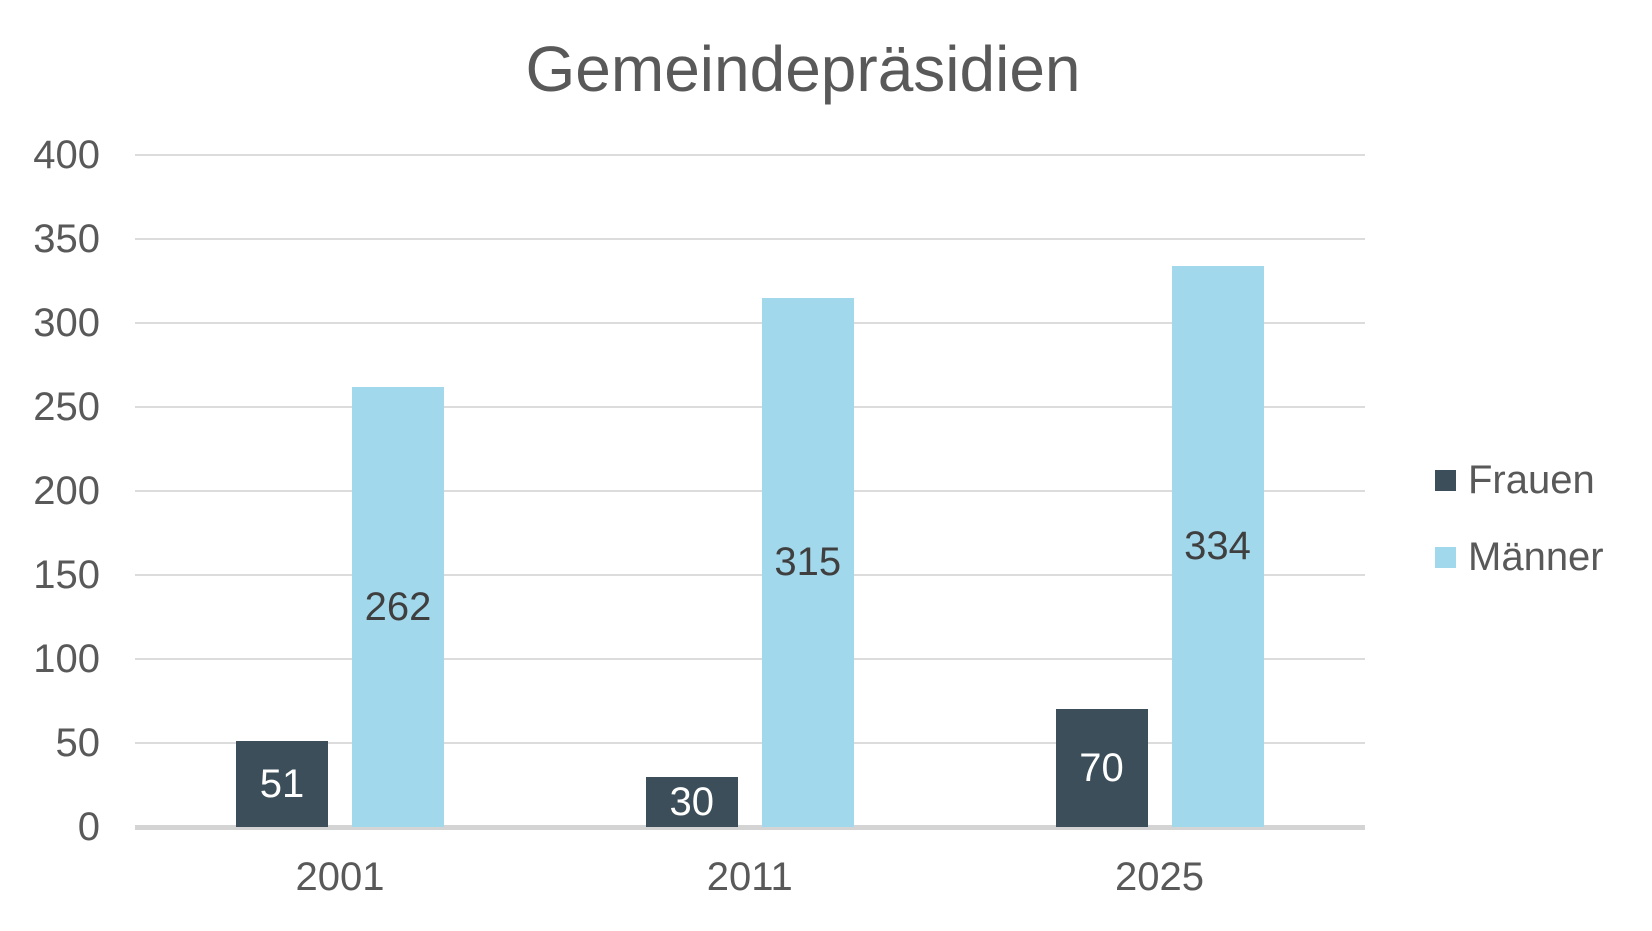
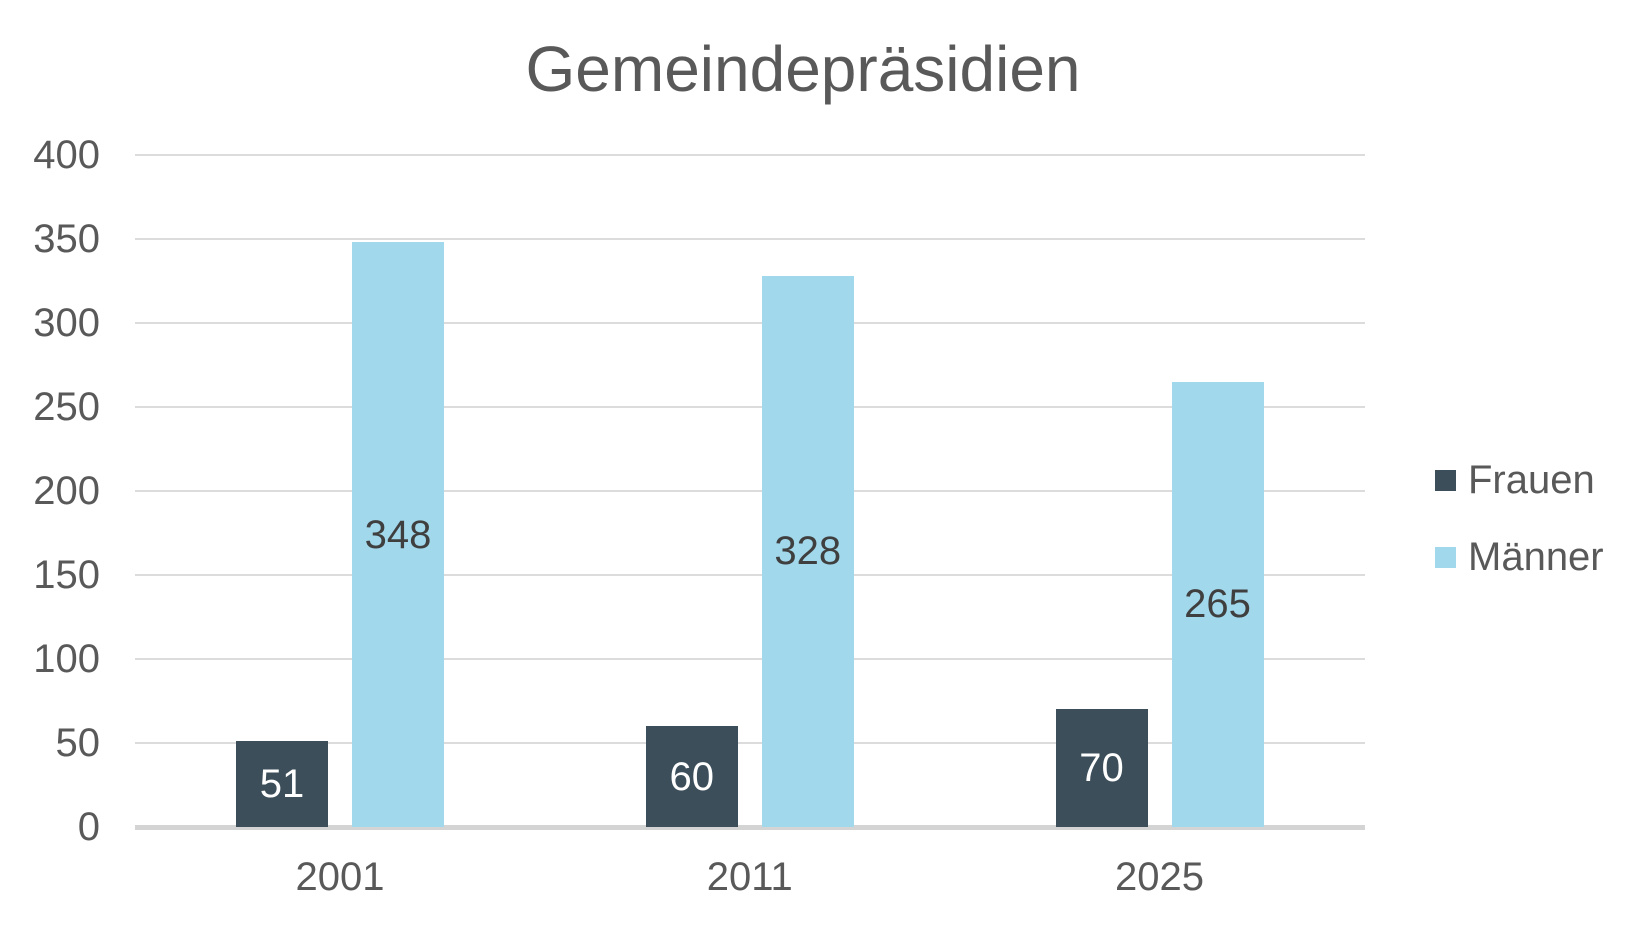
Männer/2001: 262 -> 348
Frauen/2011: 30 -> 60
Männer/2011: 315 -> 328
Männer/2025: 334 -> 265
